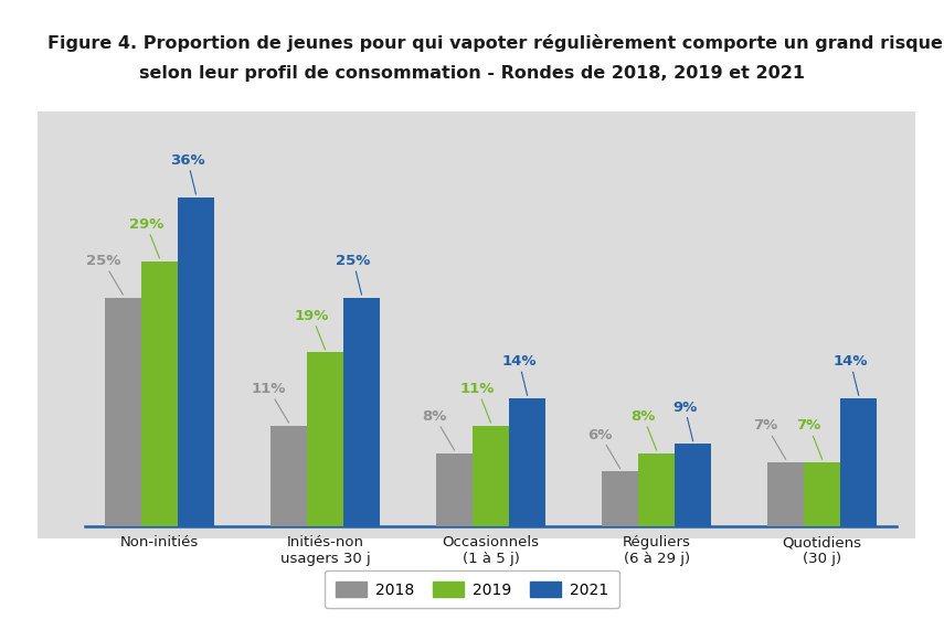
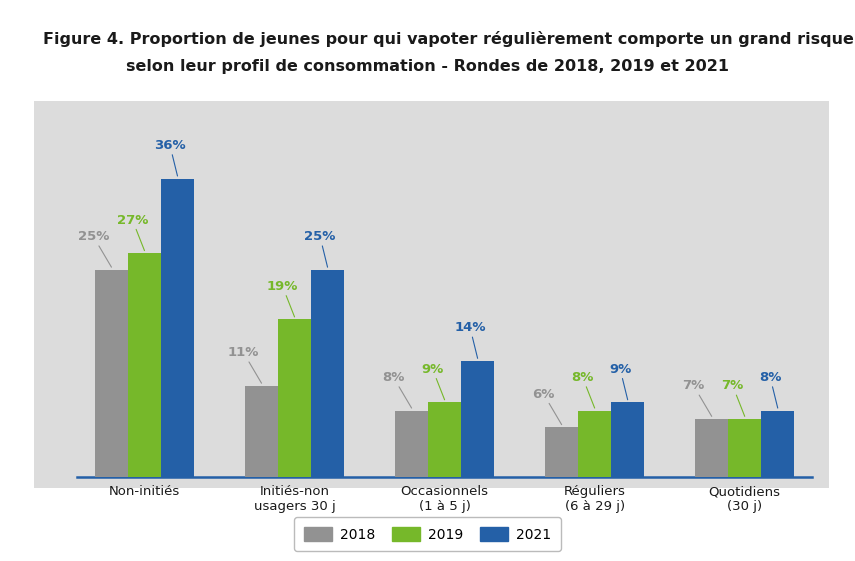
2019/Non-initiés: 29% -> 27%
2019/Occasionnels (1 à 5 j): 11% -> 9%
2021/Quotidiens (30 j): 14% -> 8%
